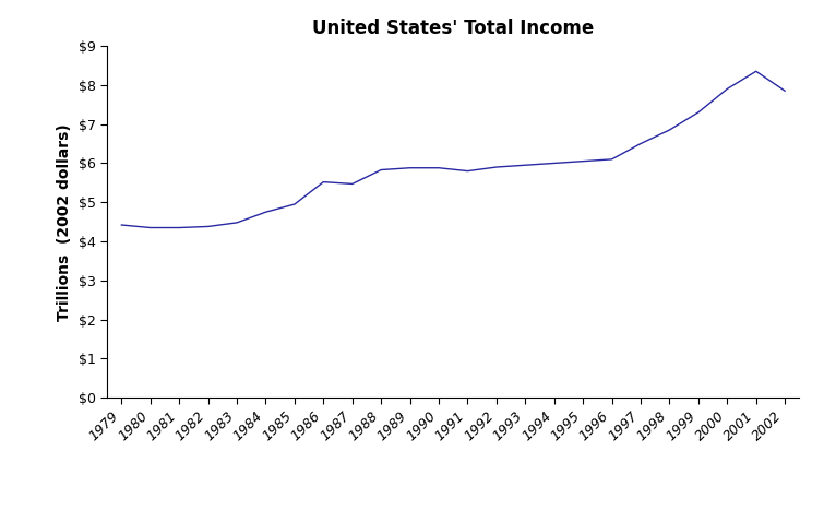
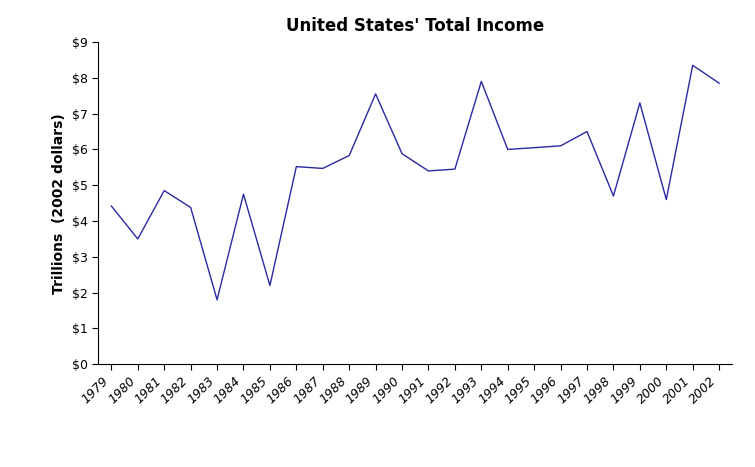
1980: $4.35 -> $3.50
1981: $4.35 -> $4.85
1983: $4.48 -> $1.80
1985: $4.95 -> $2.20
1989: $5.88 -> $7.55
1991: $5.80 -> $5.40
1992: $5.90 -> $5.45
1993: $5.95 -> $7.90
1998: $6.85 -> $4.70
2000: $7.90 -> $4.60
